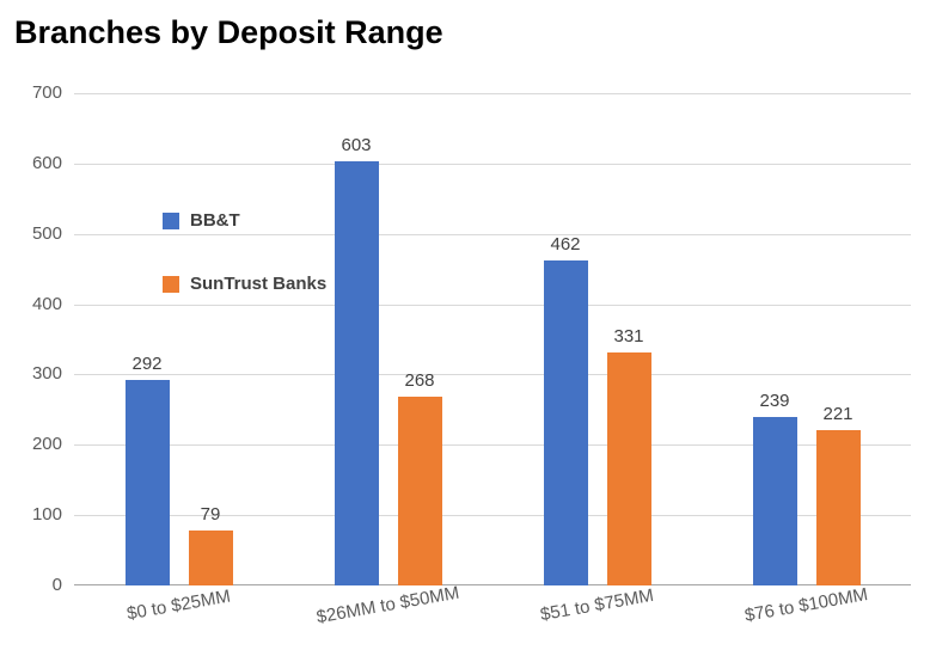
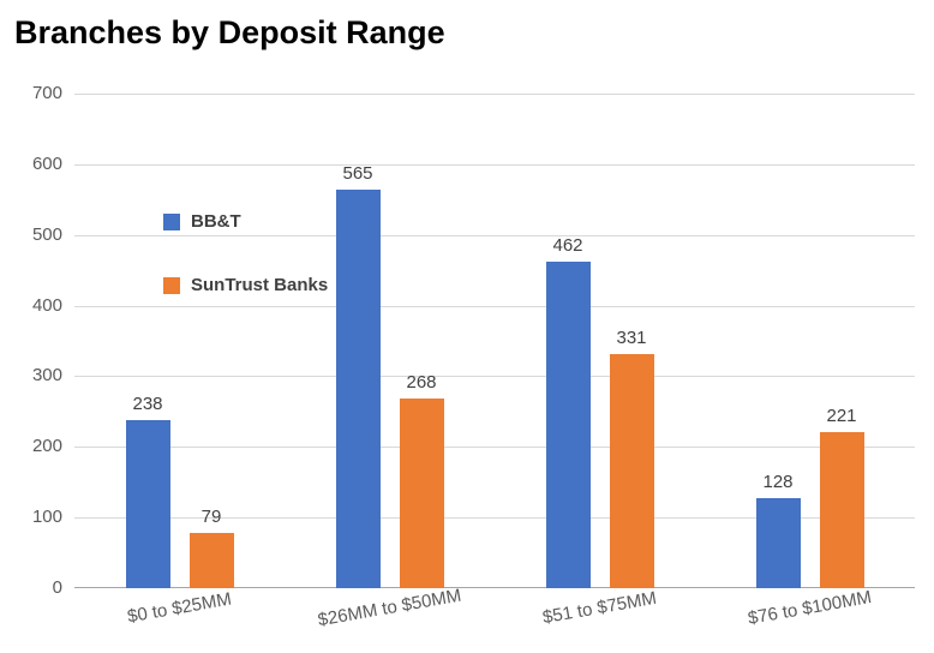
BB&T/$0 to $25MM: 292 -> 238
BB&T/$26MM to $50MM: 603 -> 565
BB&T/$76 to $100MM: 239 -> 128
